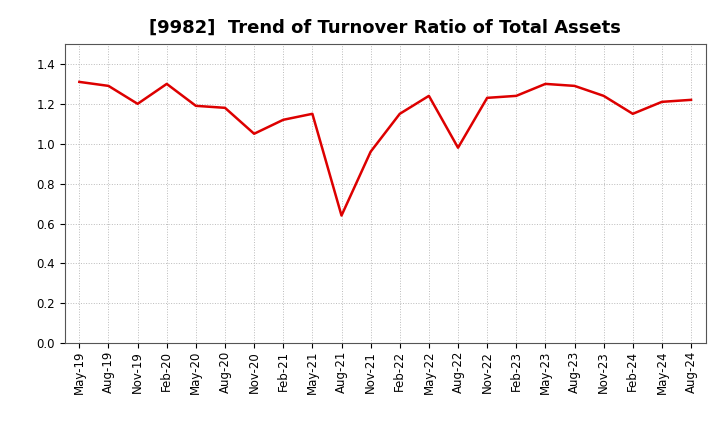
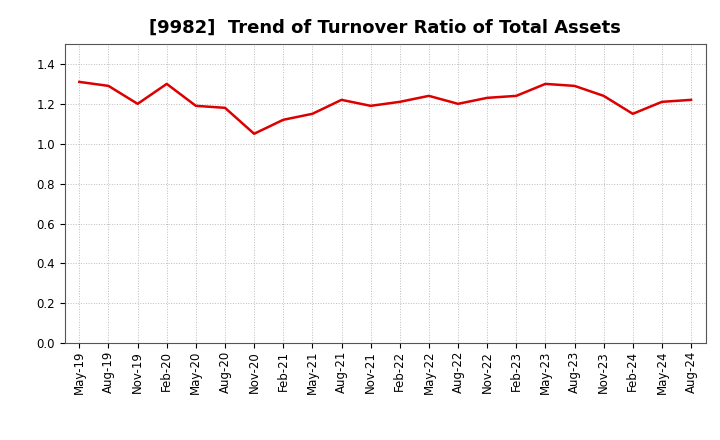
Aug-21: 0.64 -> 1.22
Nov-21: 0.96 -> 1.19
Feb-22: 1.15 -> 1.21
Aug-22: 0.98 -> 1.20
